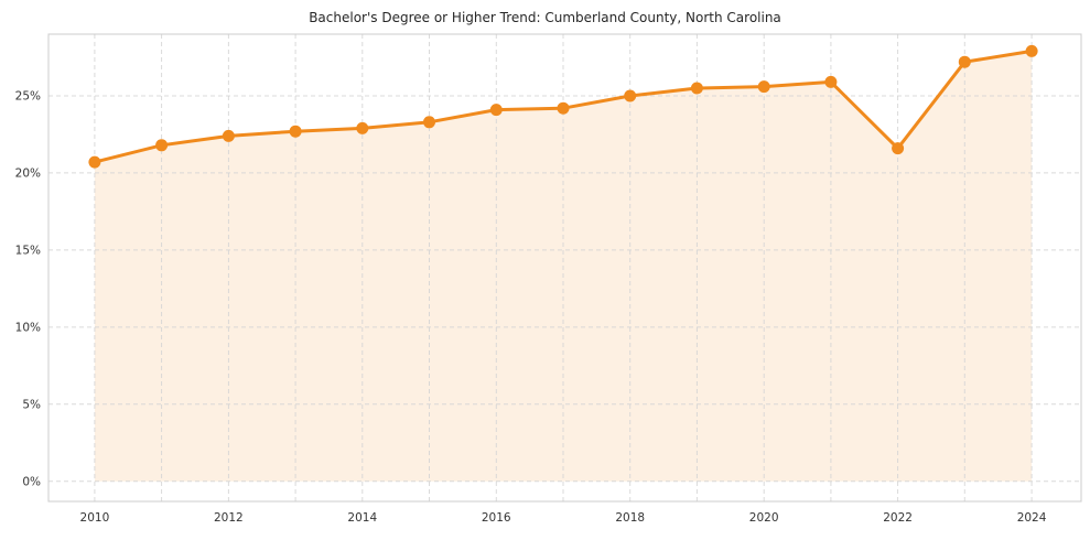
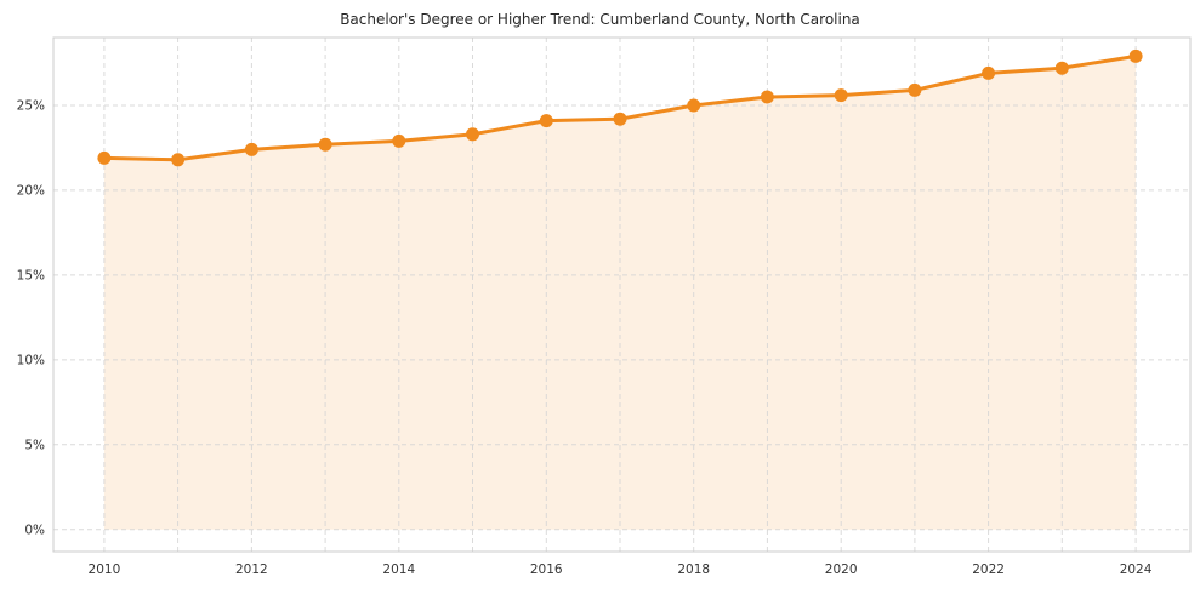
2010: 20.7% -> 21.9%
2022: 21.6% -> 26.9%
